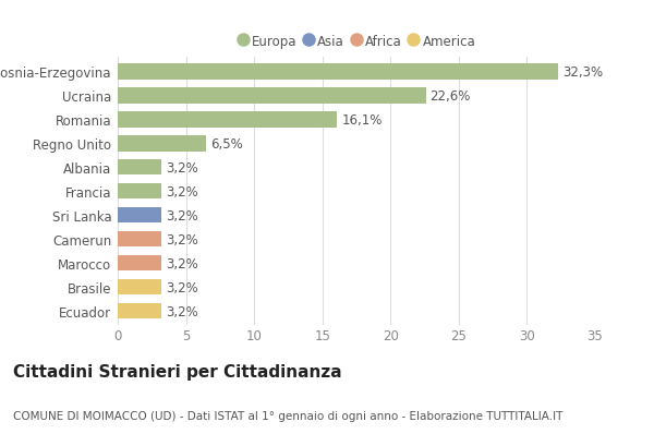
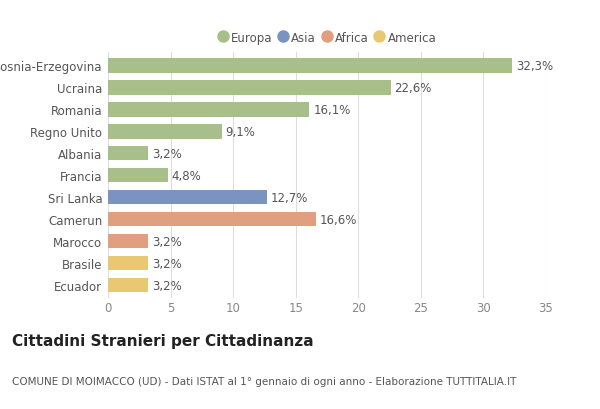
Regno Unito: 6,5% -> 9,1%
Francia: 3,2% -> 4,8%
Sri Lanka: 3,2% -> 12,7%
Camerun: 3,2% -> 16,6%
